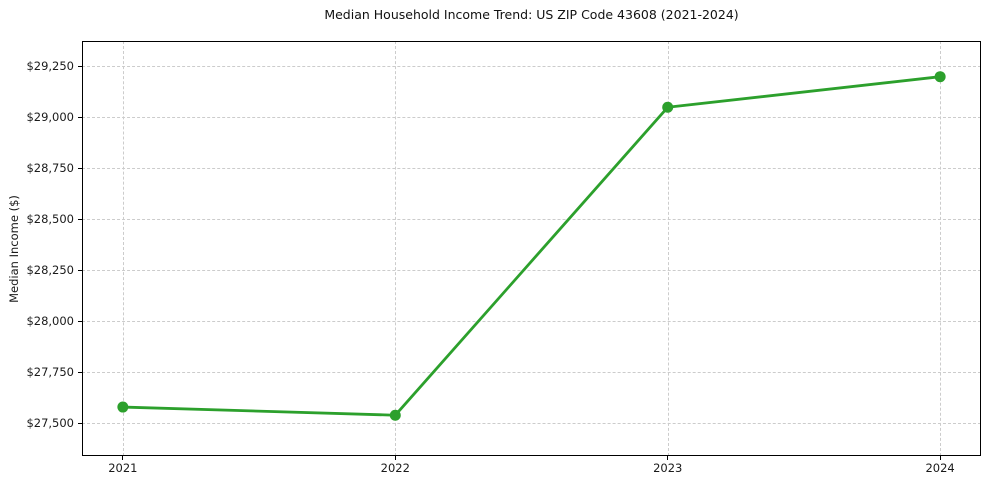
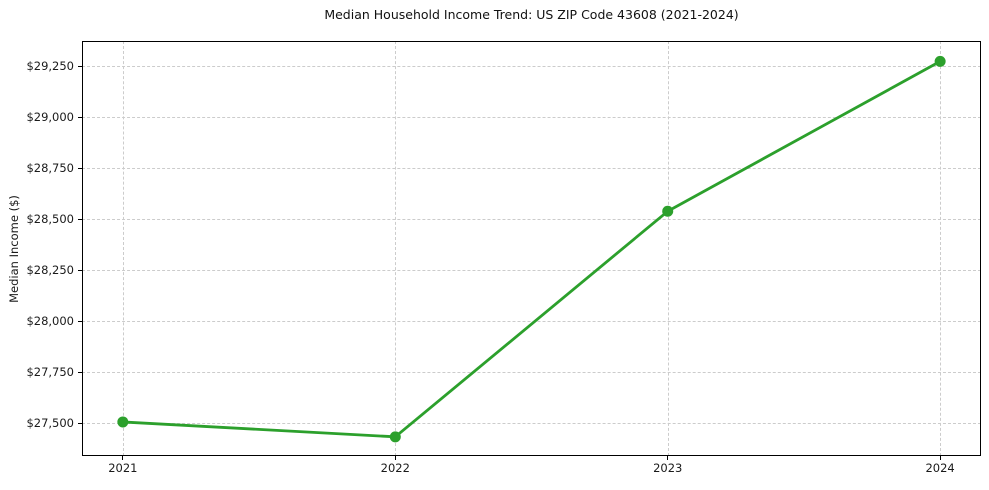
2021: $27580 -> $27510
2022: $27540 -> $27430
2023: $29050 -> $28540
2024: $29200 -> $29280
